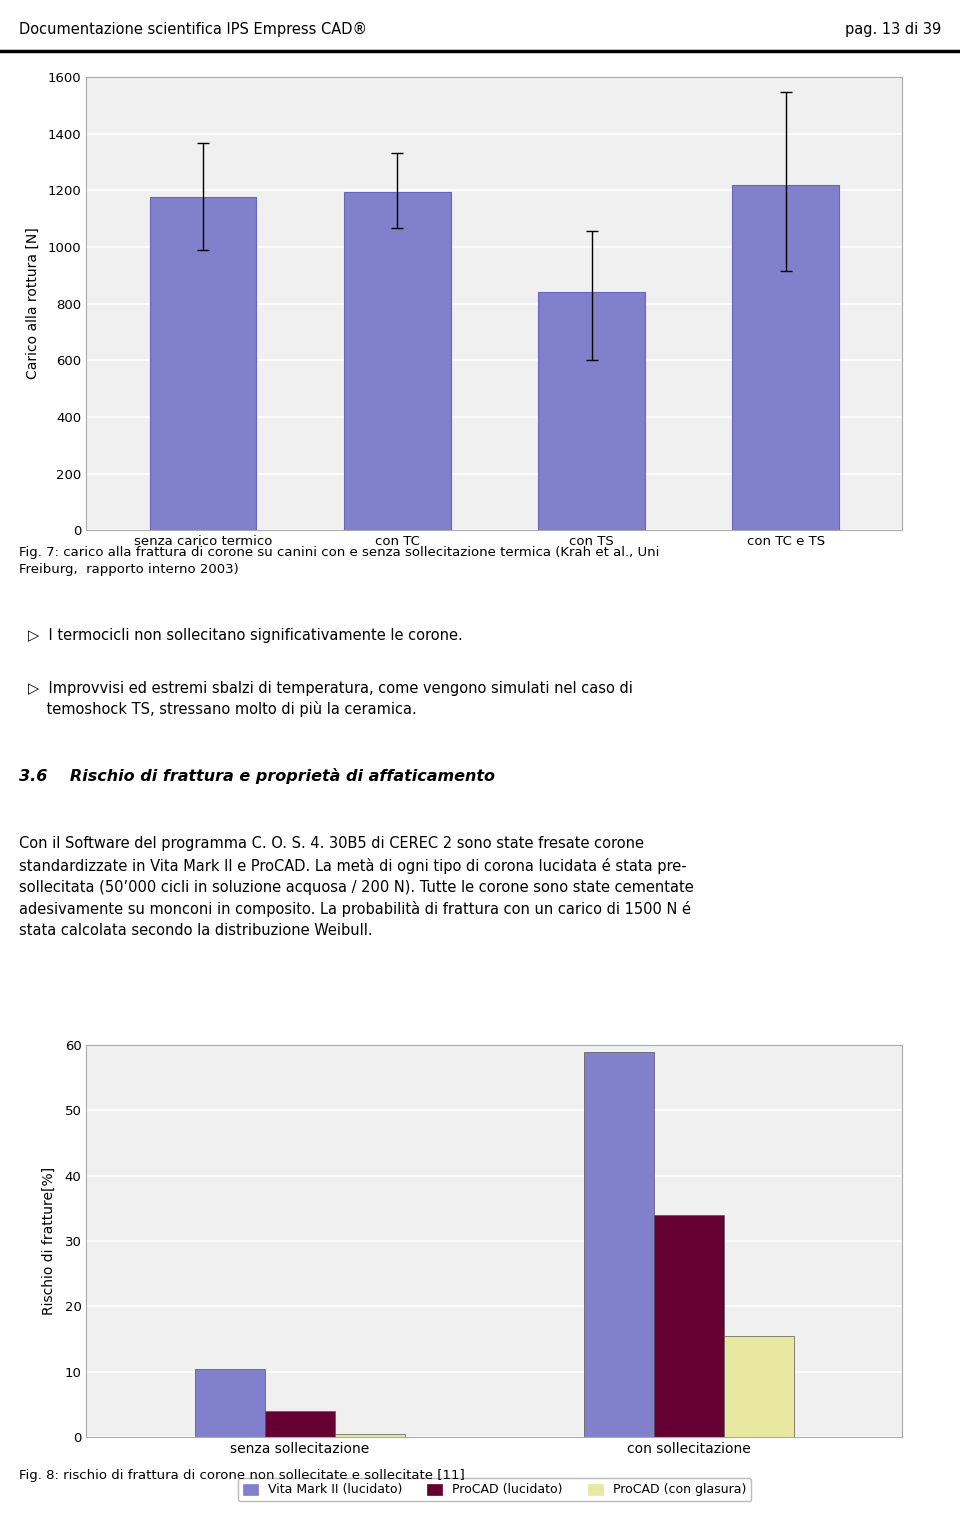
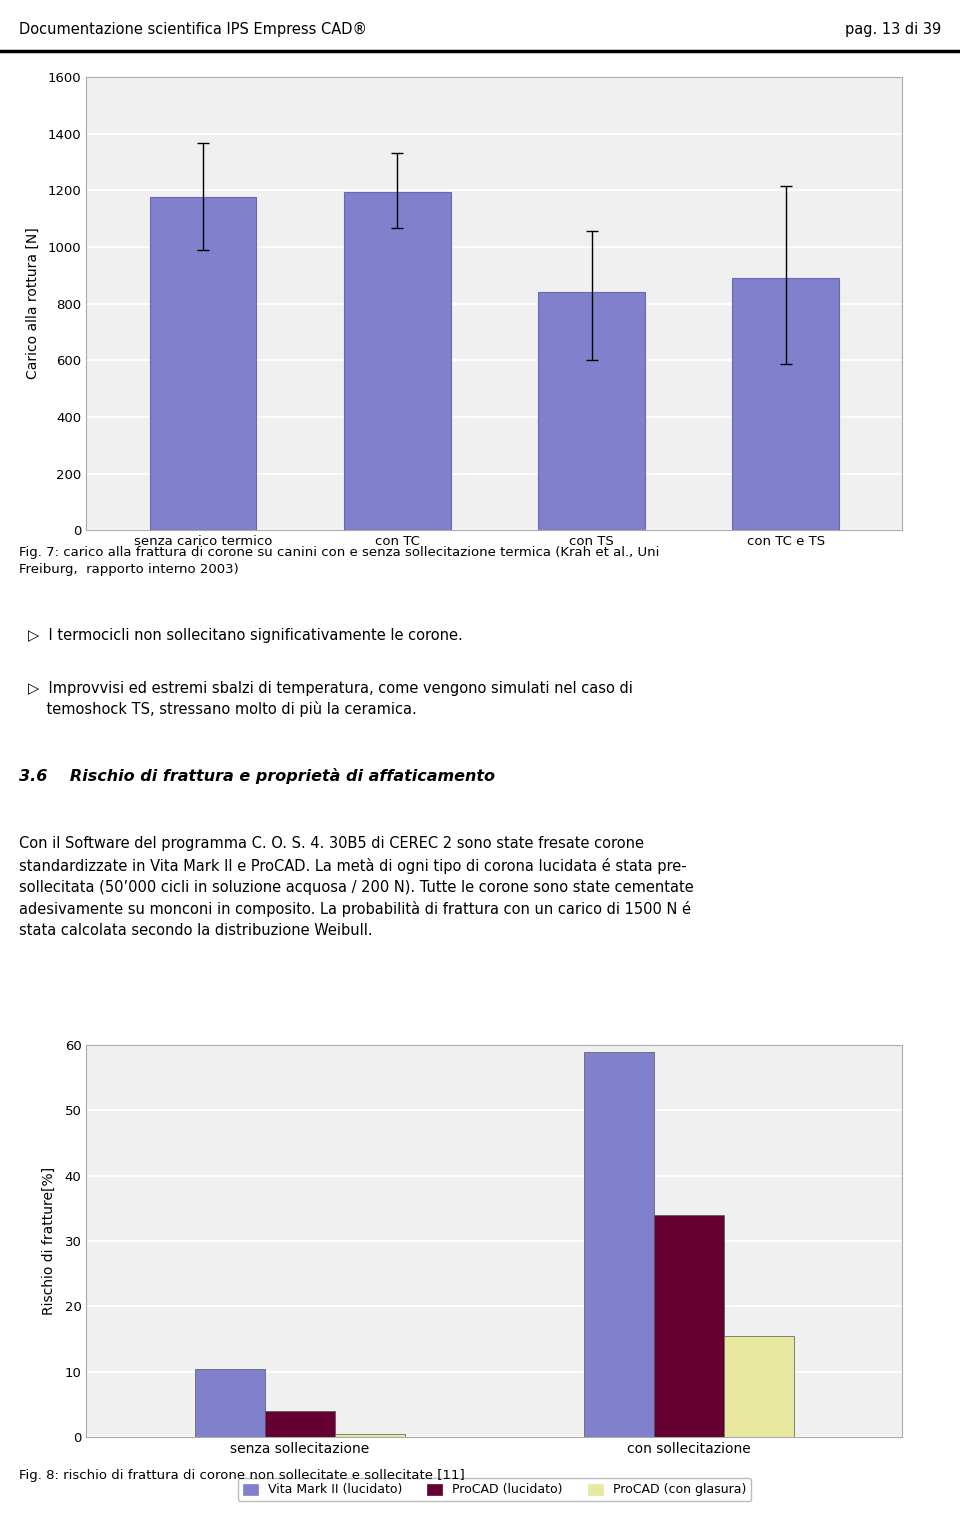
con TC e TS: 1220 -> 890
